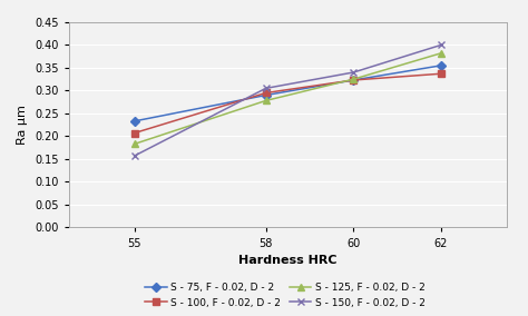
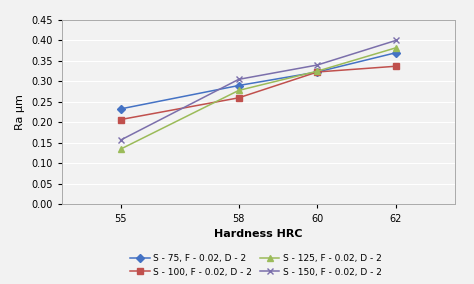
S - 125, F - 0.02, D - 2/55: 0.183 -> 0.135
S - 100, F - 0.02, D - 2/58: 0.295 -> 0.260
S - 75, F - 0.02, D - 2/62: 0.355 -> 0.370
